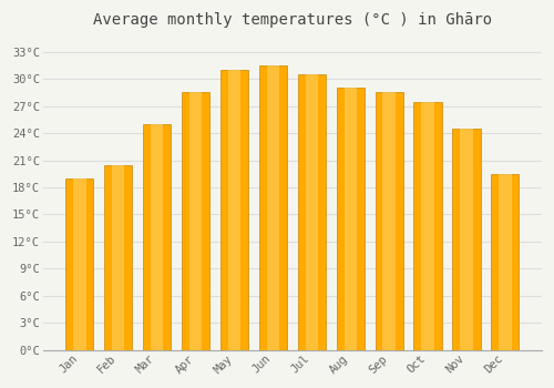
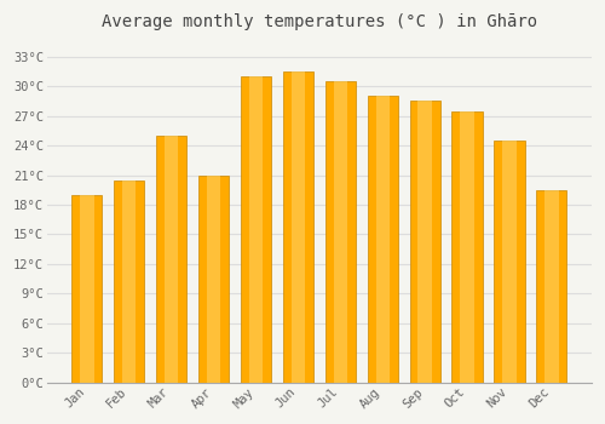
Apr: 28.5°C -> 21.0°C
